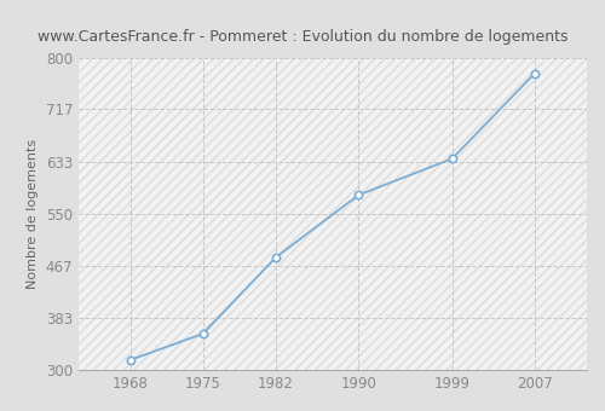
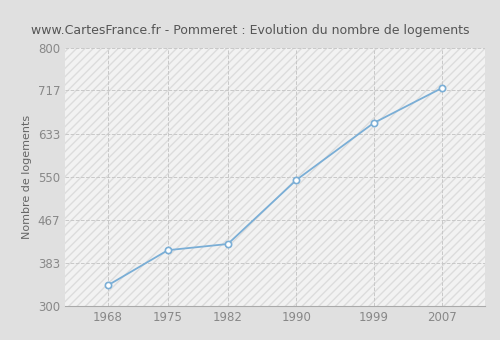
1968: 316 -> 340
1975: 358 -> 408
1982: 480 -> 420
1990: 580 -> 544
1999: 638 -> 654
2007: 775 -> 722
